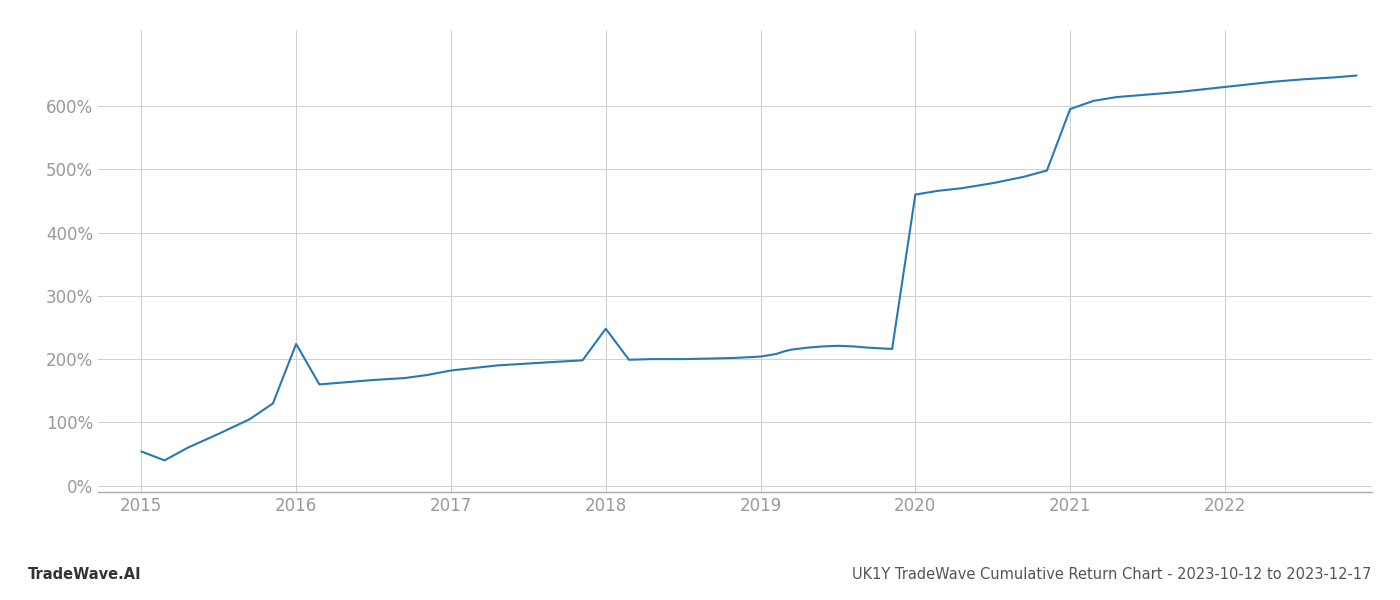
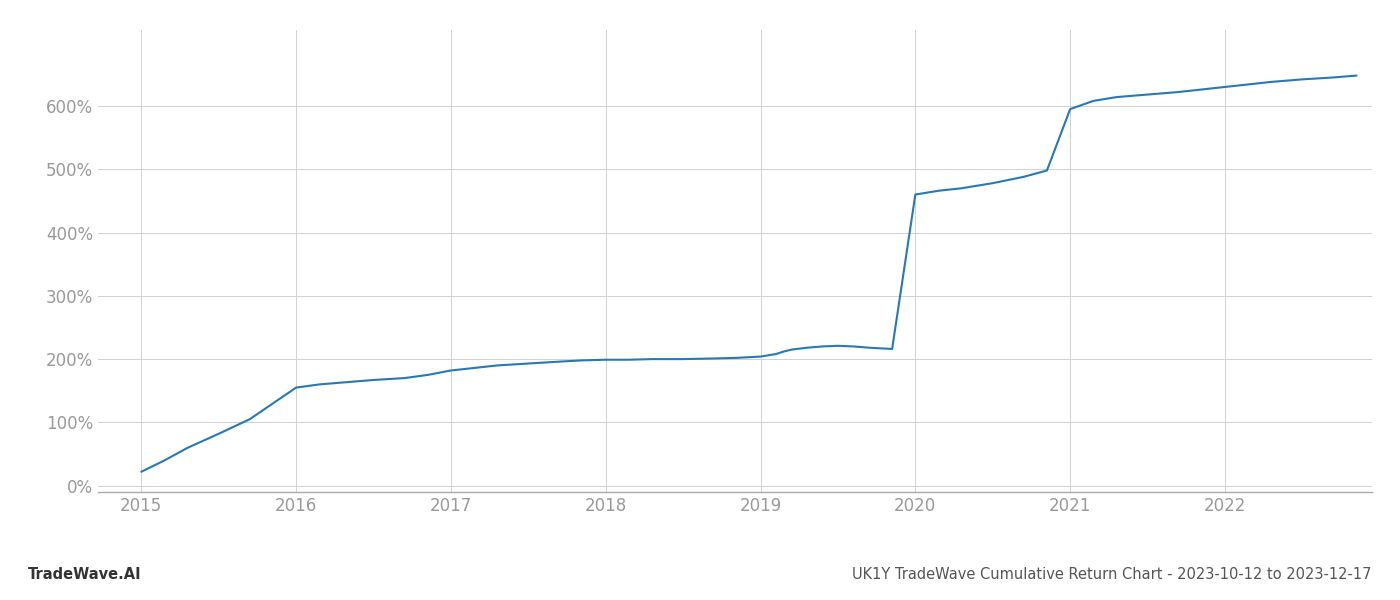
2015: 54% -> 22%
2016: 224% -> 155%
2018: 248% -> 199%
